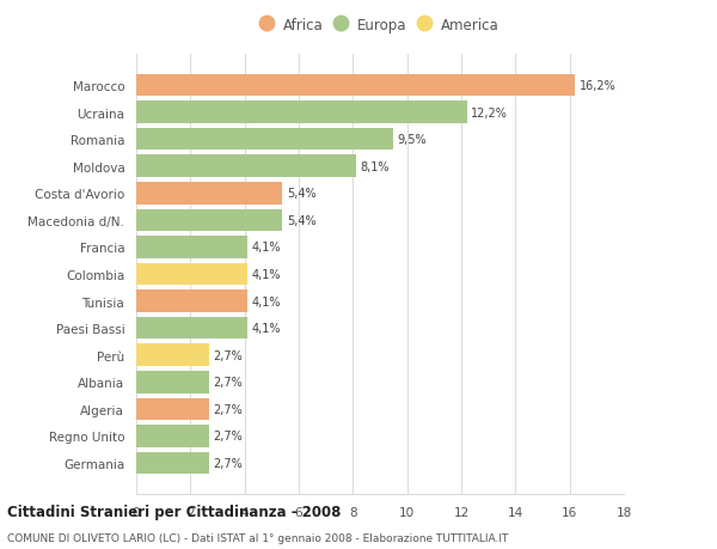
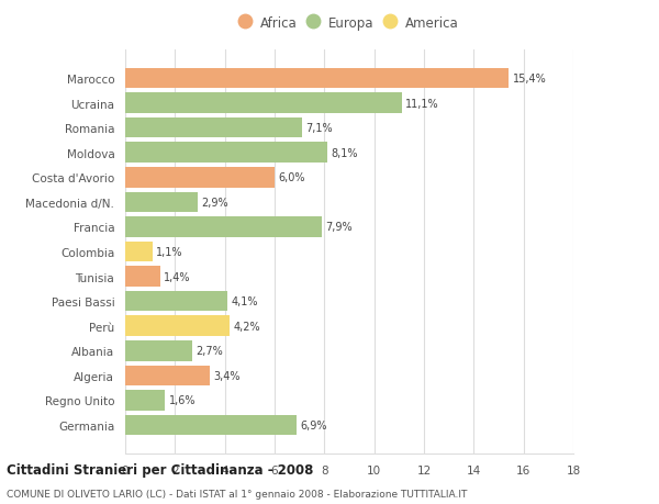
Marocco: 16,2% -> 15,4%
Ucraina: 12,2% -> 11,1%
Romania: 9,5% -> 7,1%
Costa d'Avorio: 5,4% -> 6,0%
Macedonia d/N.: 5,4% -> 2,9%
Francia: 4,1% -> 7,9%
Colombia: 4,1% -> 1,1%
Tunisia: 4,1% -> 1,4%
Perù: 2,7% -> 4,2%
Algeria: 2,7% -> 3,4%
Regno Unito: 2,7% -> 1,6%
Germania: 2,7% -> 6,9%
